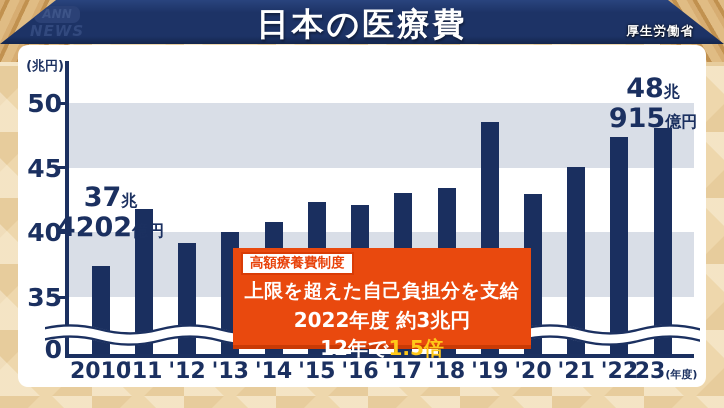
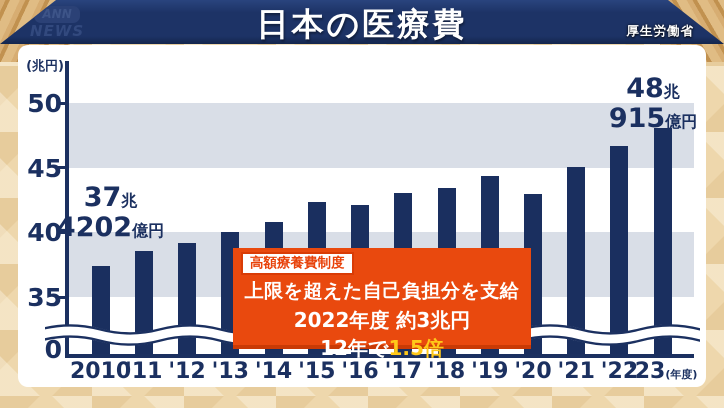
'11: 41.8 -> 38.6
'19: 48.5 -> 44.4
'22: 47.4 -> 46.7
